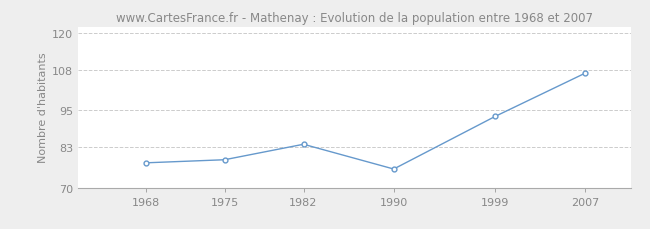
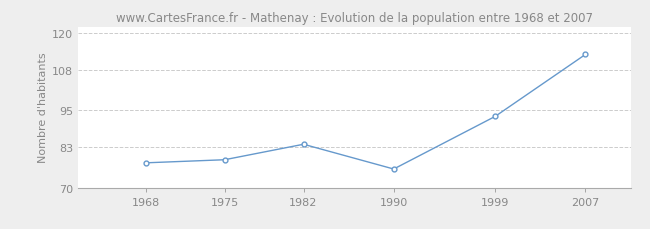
2007: 107 -> 113
